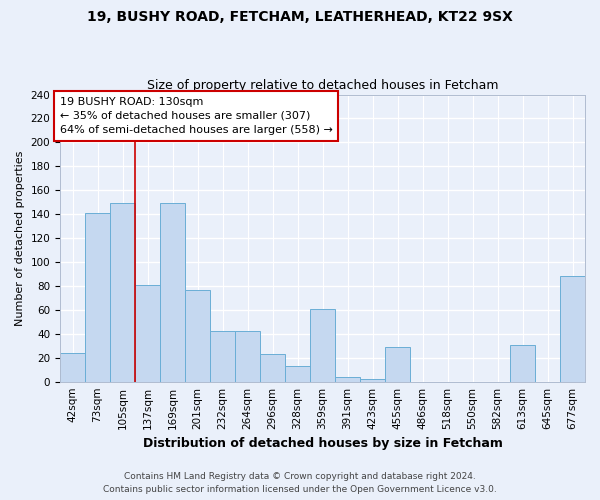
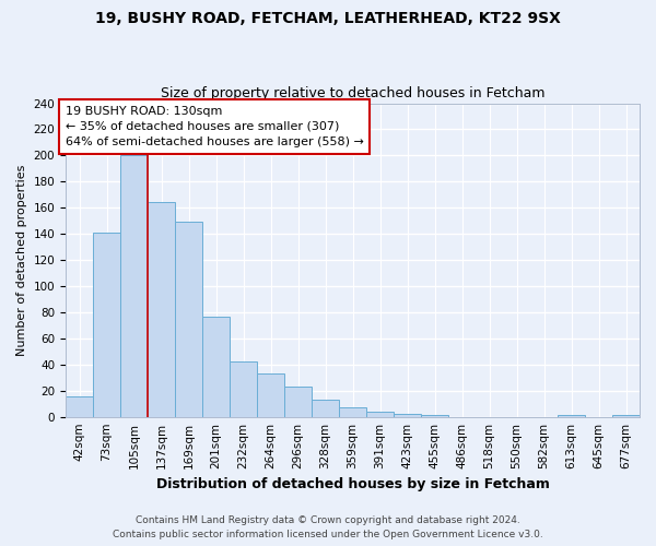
42sqm: 24 -> 16
105sqm: 149 -> 200
137sqm: 81 -> 164
264sqm: 42 -> 33
359sqm: 61 -> 7
455sqm: 29 -> 1
613sqm: 31 -> 1
677sqm: 88 -> 1
